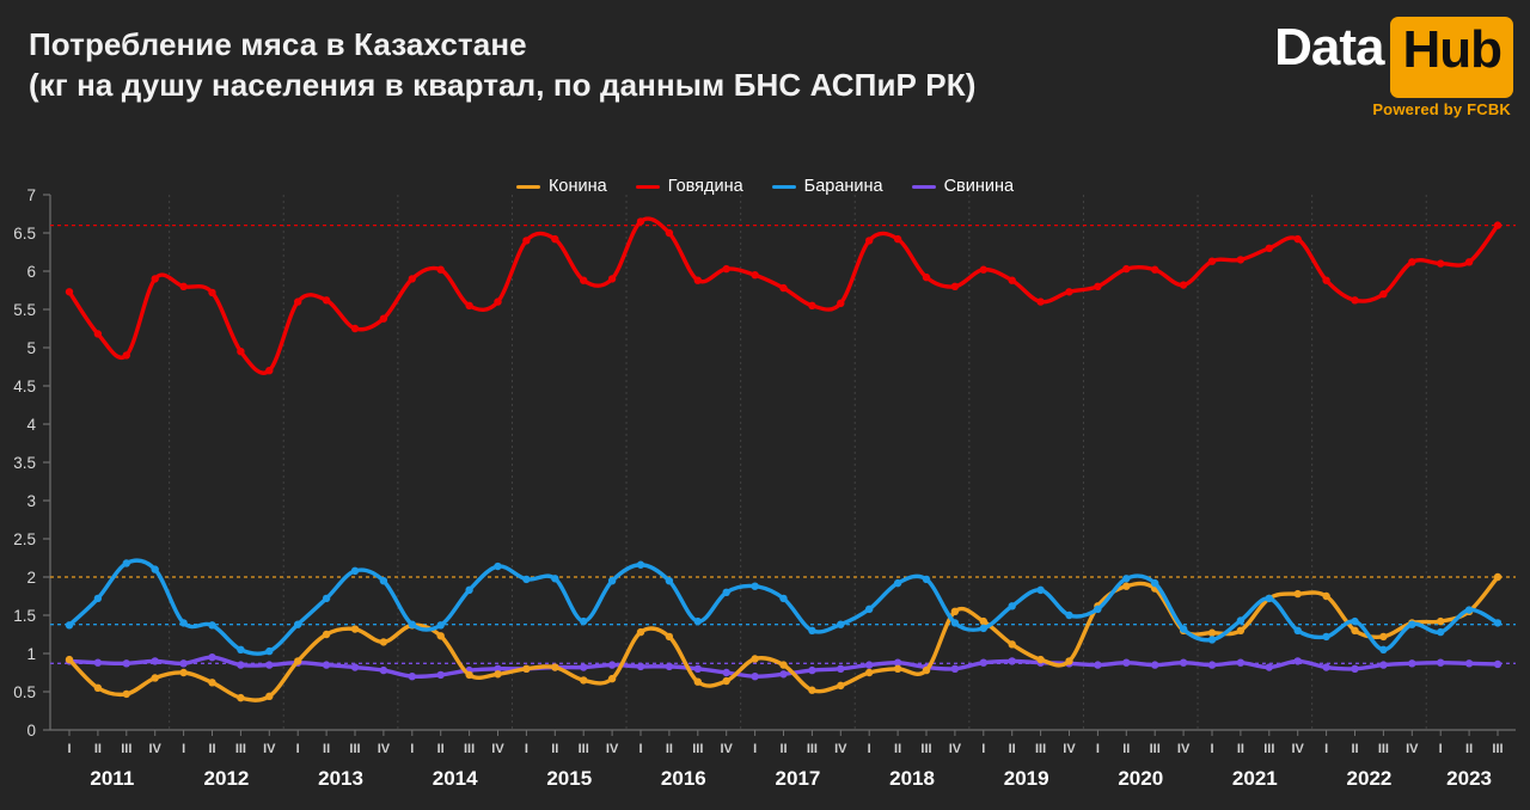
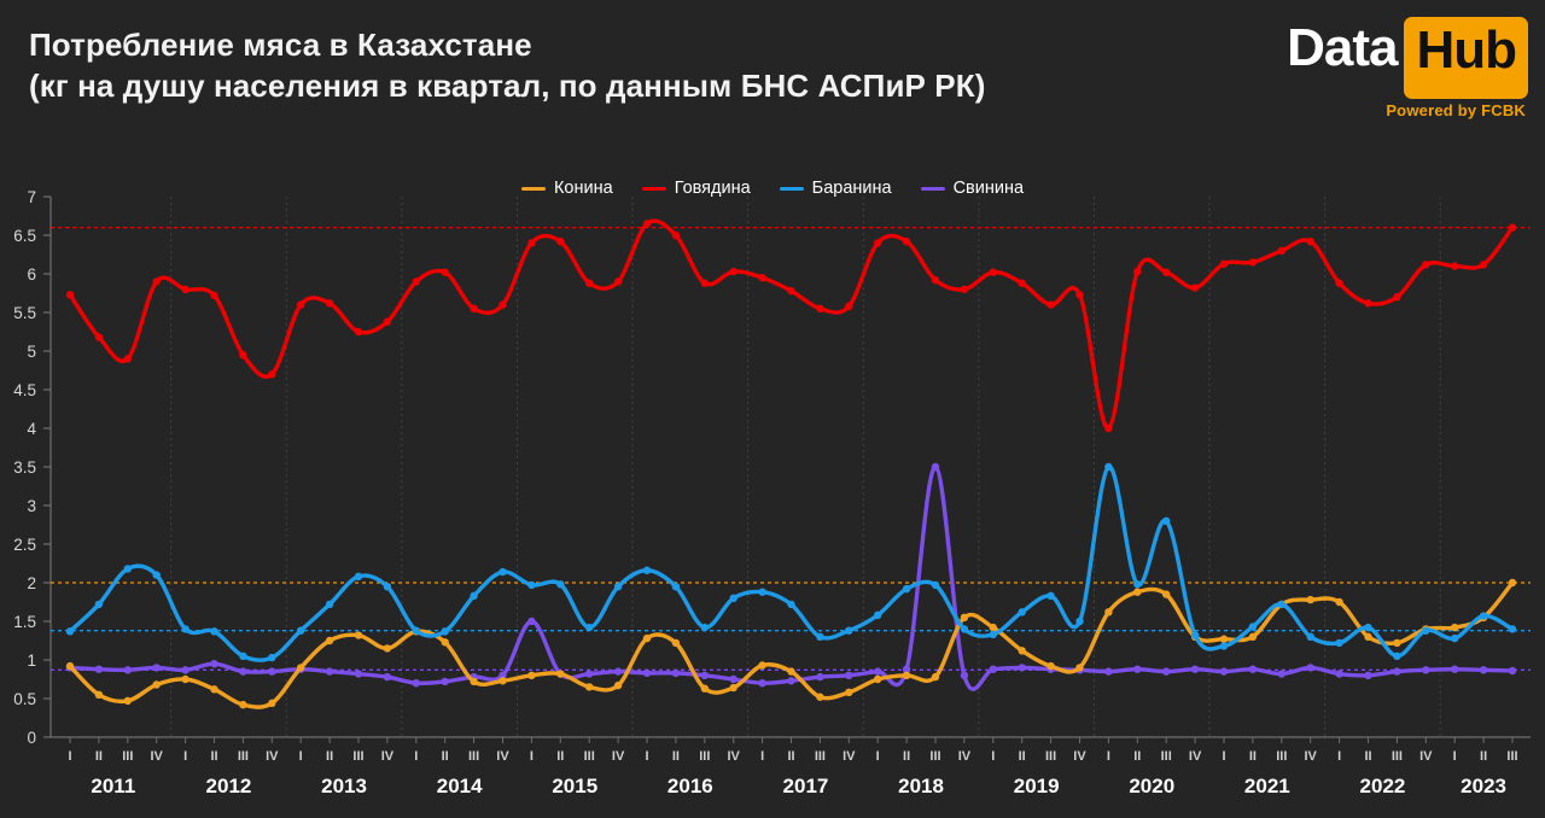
Свинина/2015 I: 0.8 -> 1.5
Свинина/2018 III: 0.8 -> 3.5
Говядина/2020 I: 5.8 -> 4.0
Баранина/2020 I: 1.6 -> 3.5
Баранина/2020 III: 1.9 -> 2.8
